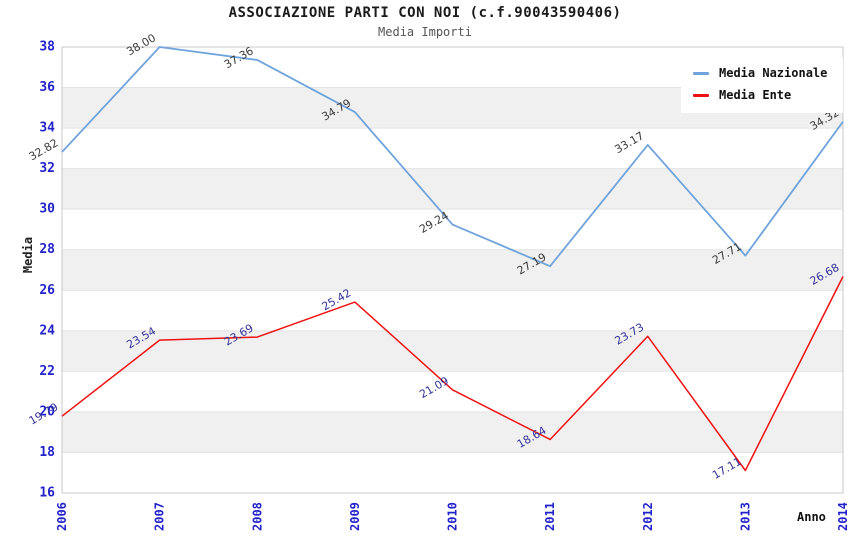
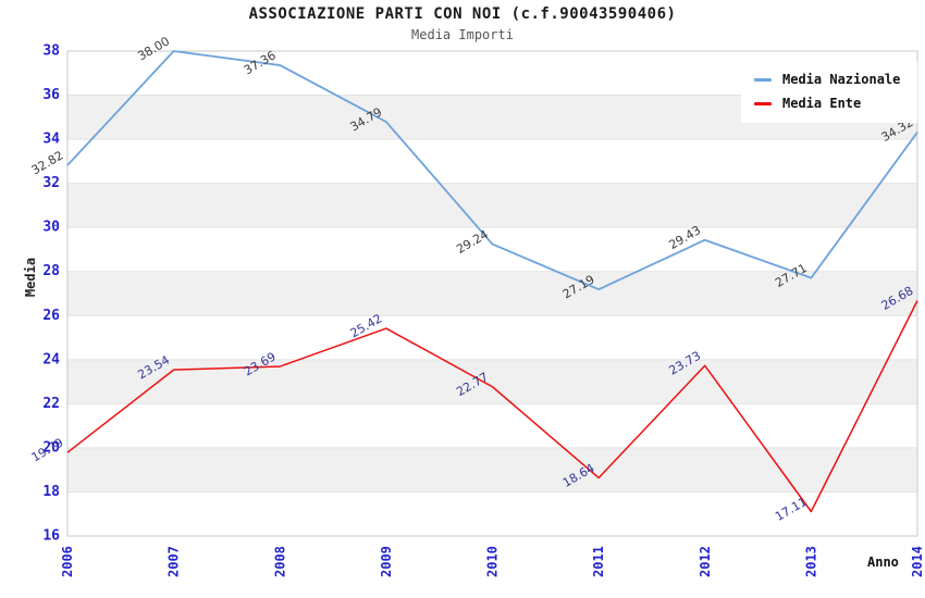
Media Ente/2010: 21.09 -> 22.77
Media Nazionale/2012: 33.17 -> 29.43
